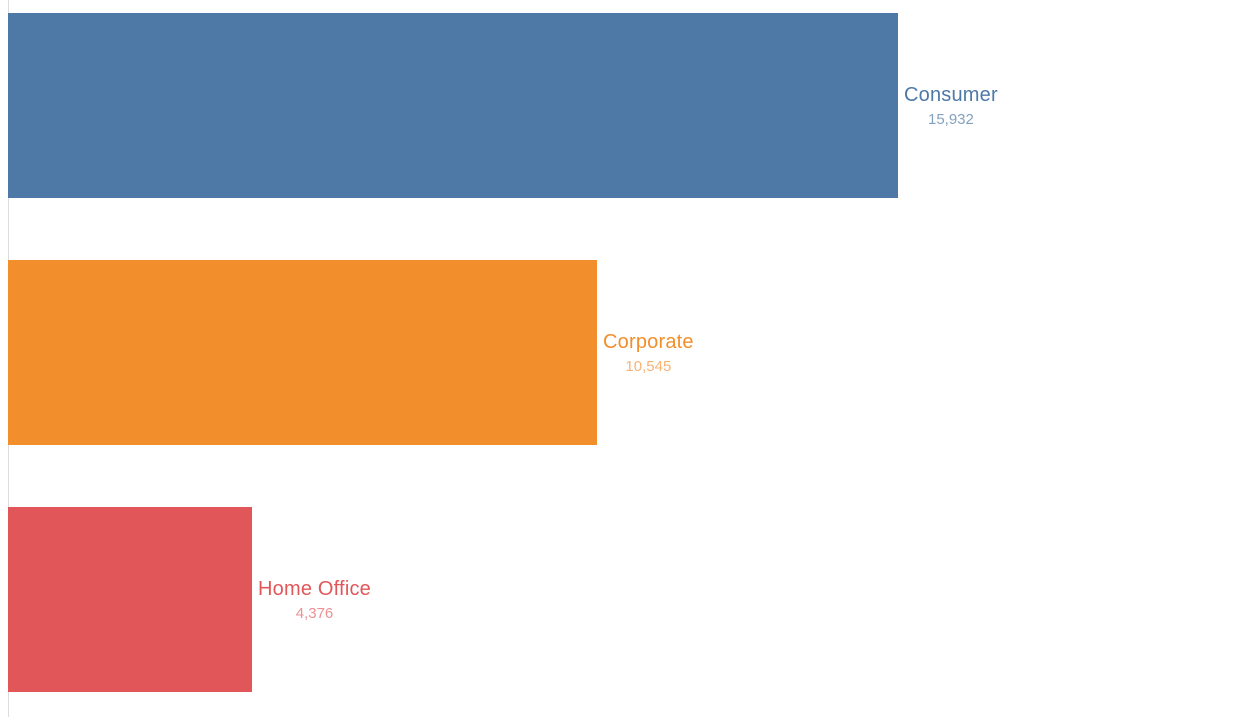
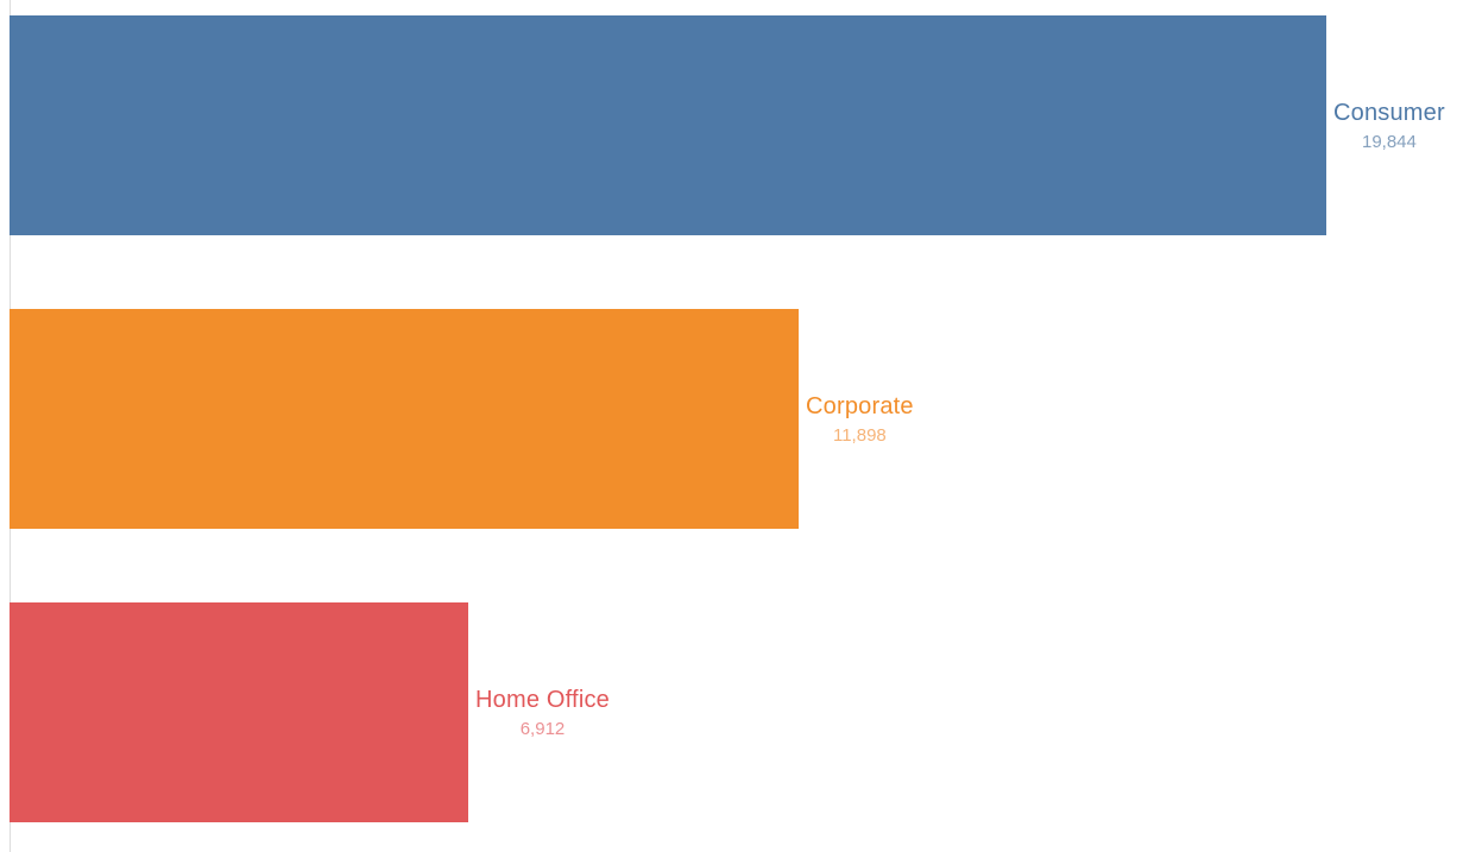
Consumer: 15,932 -> 19,844
Corporate: 10,545 -> 11,898
Home Office: 4,376 -> 6,912
